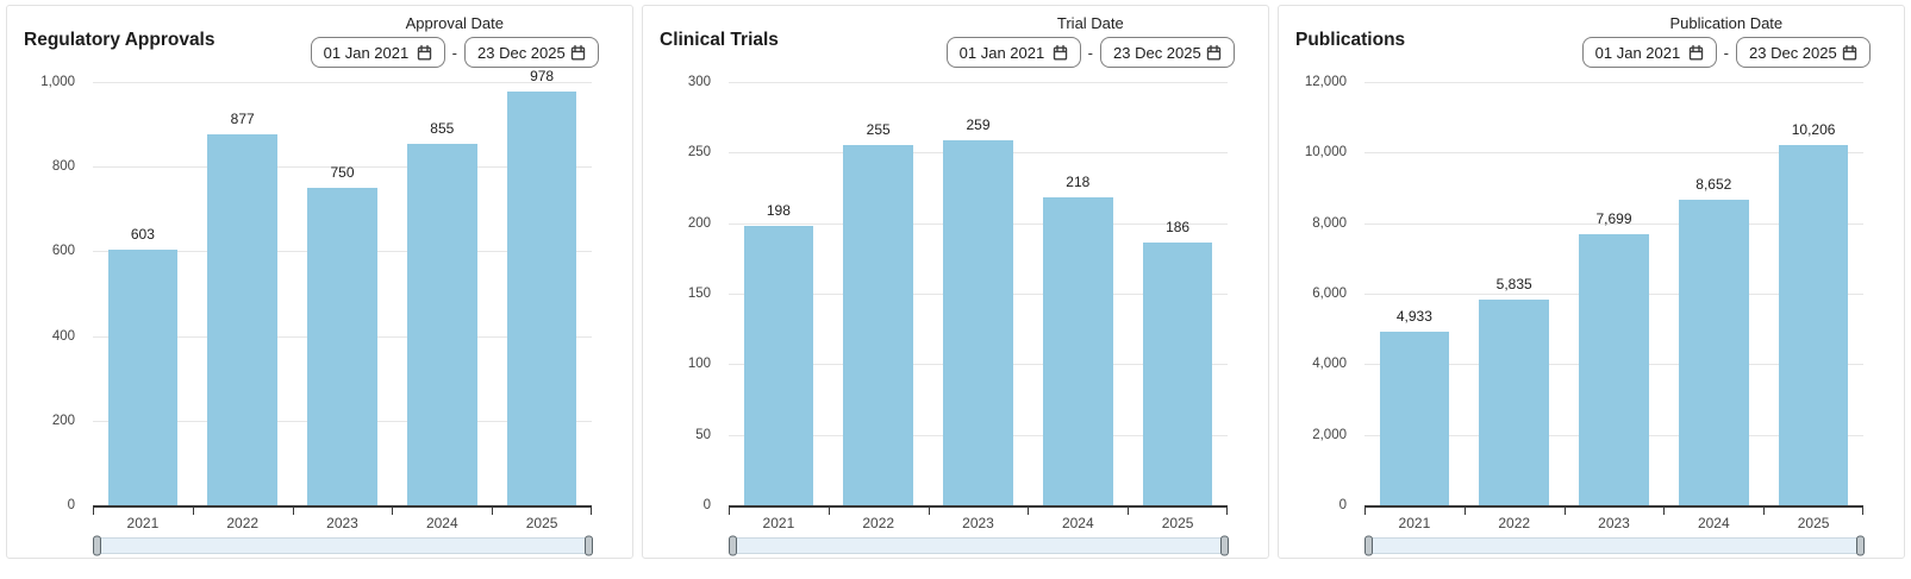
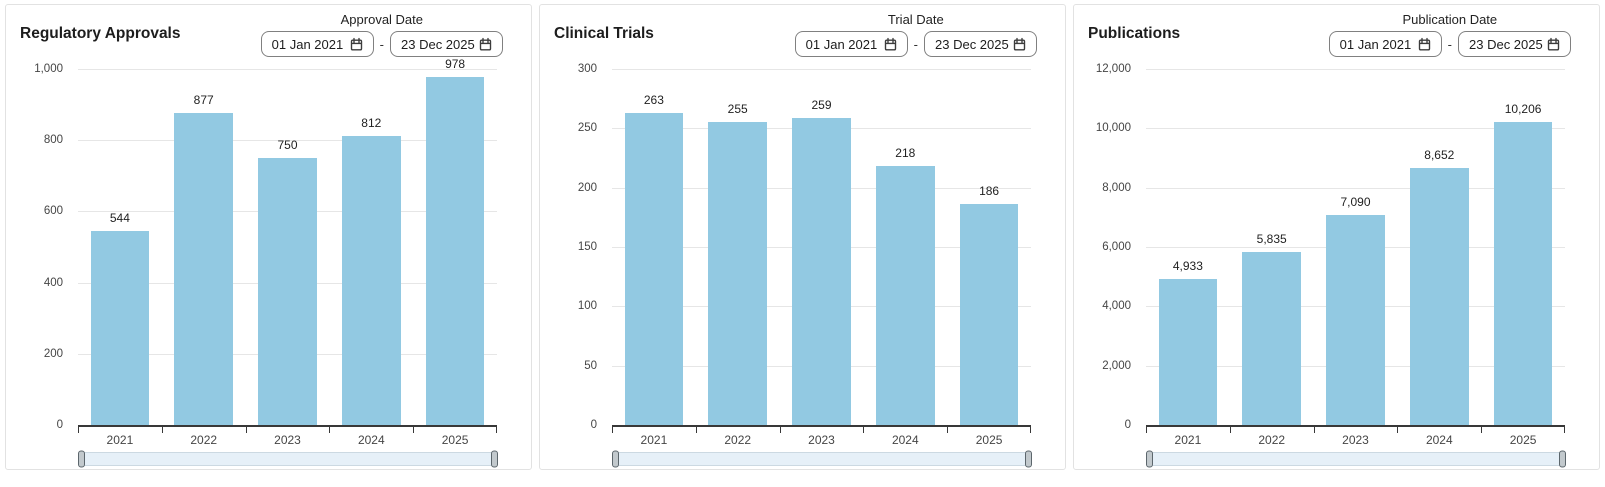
Regulatory Approvals/2021: 603 -> 544
Regulatory Approvals/2024: 855 -> 812
Clinical Trials/2021: 198 -> 263
Publications/2023: 7,699 -> 7,090
